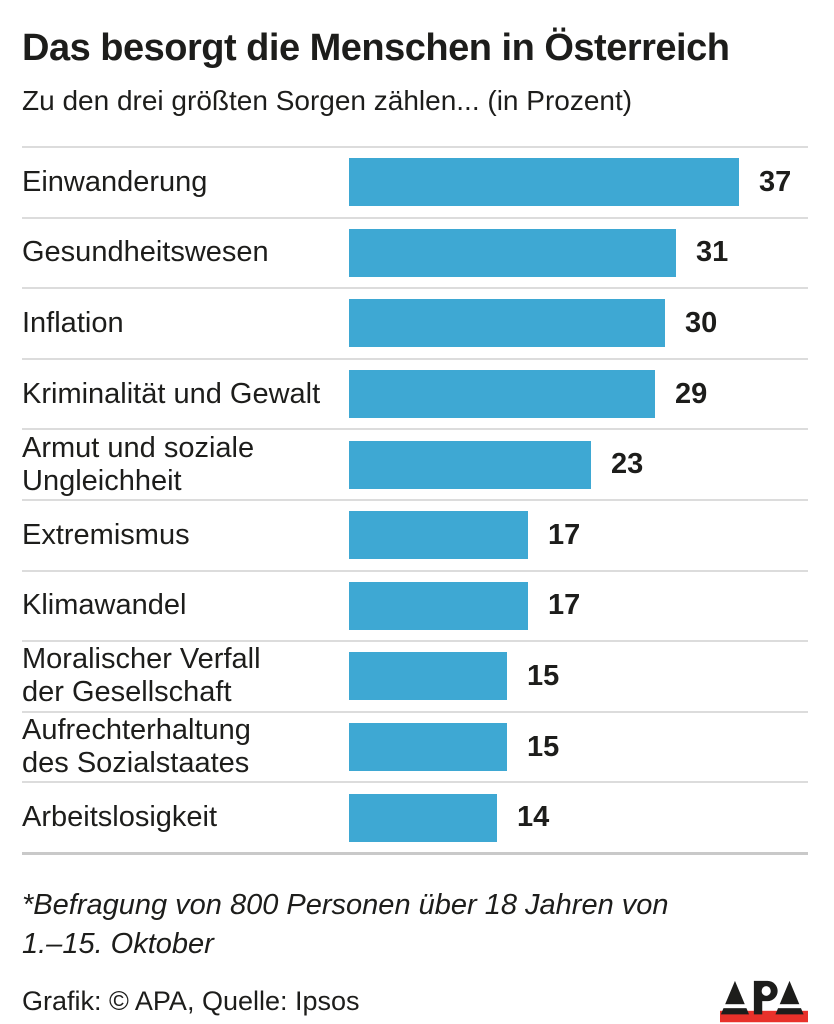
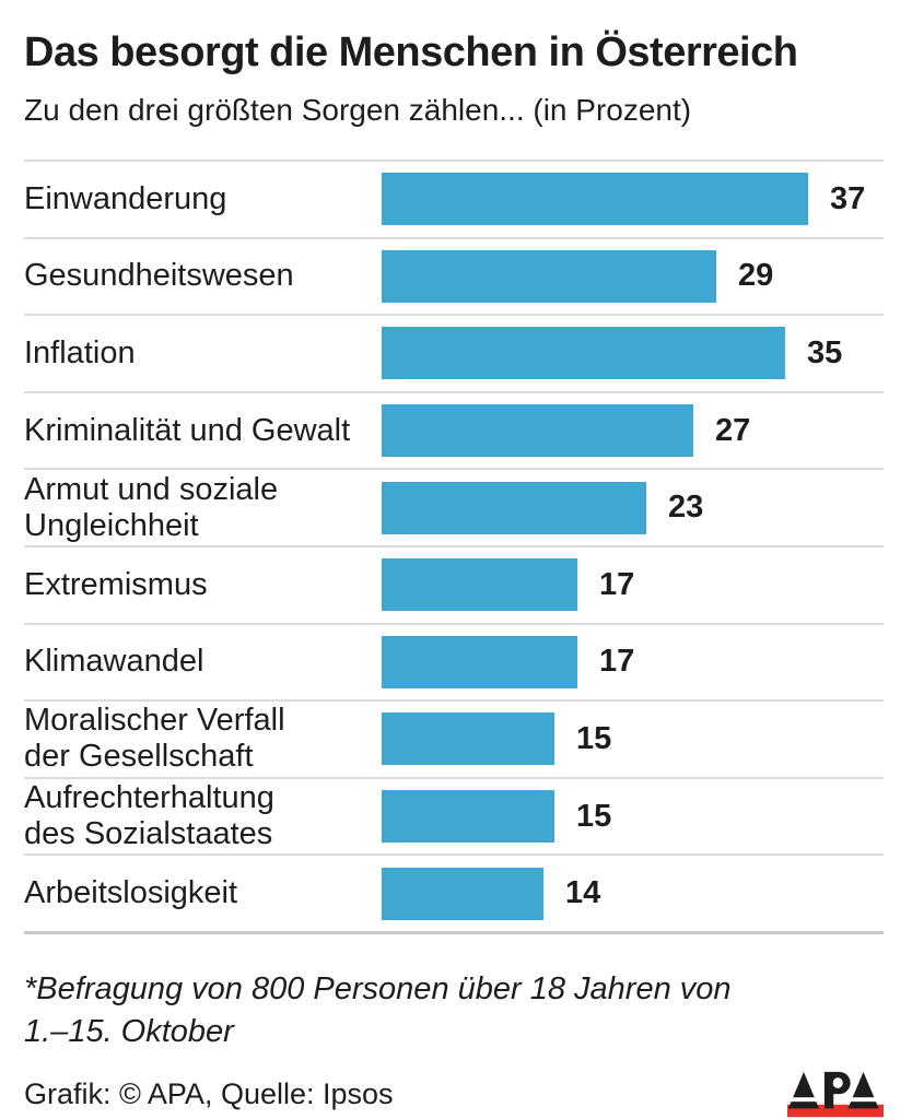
Gesundheitswesen: 31 -> 29
Inflation: 30 -> 35
Kriminalität und Gewalt: 29 -> 27
